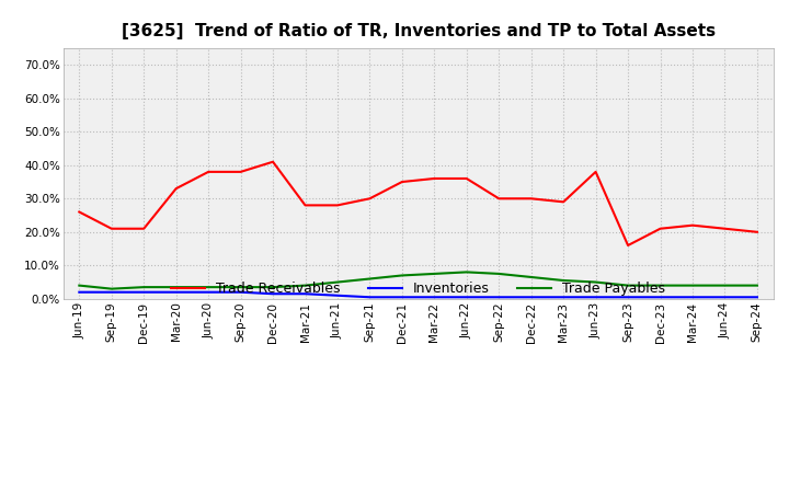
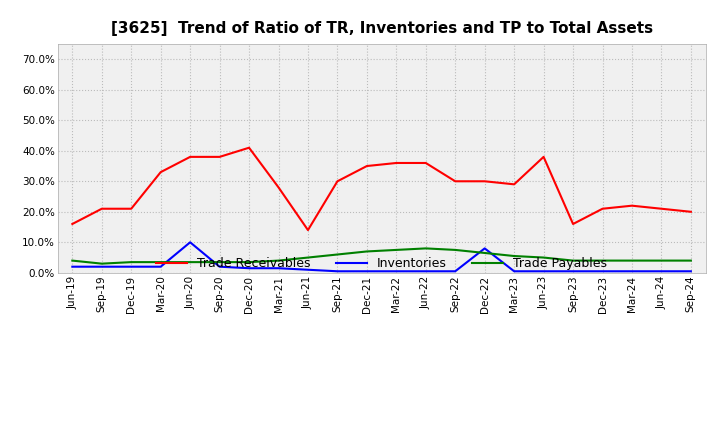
Trade Receivables/Jun-19: 26% -> 16%
Inventories/Jun-20: 2.0% -> 10.0%
Trade Receivables/Jun-21: 28% -> 14%
Inventories/Dec-22: 0.5% -> 8.0%
